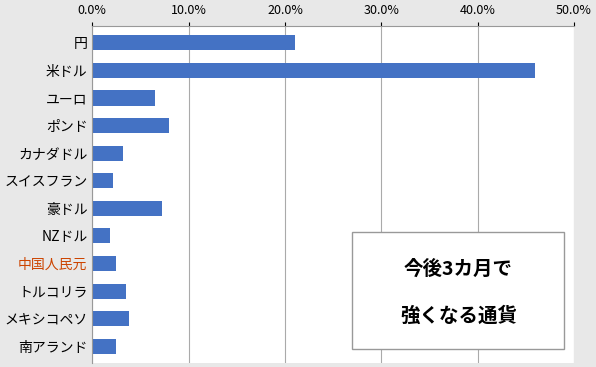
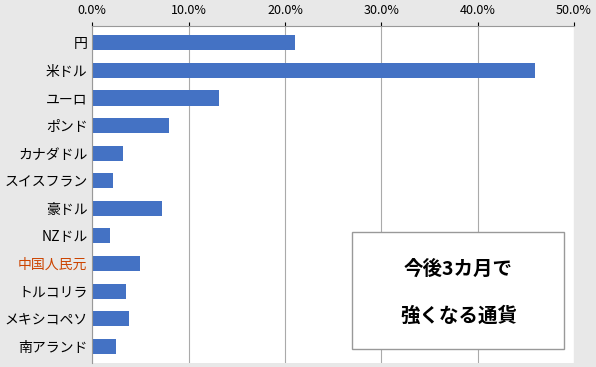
ユーロ: 6.5% -> 13.2%
中国人民元: 2.5% -> 5.0%
